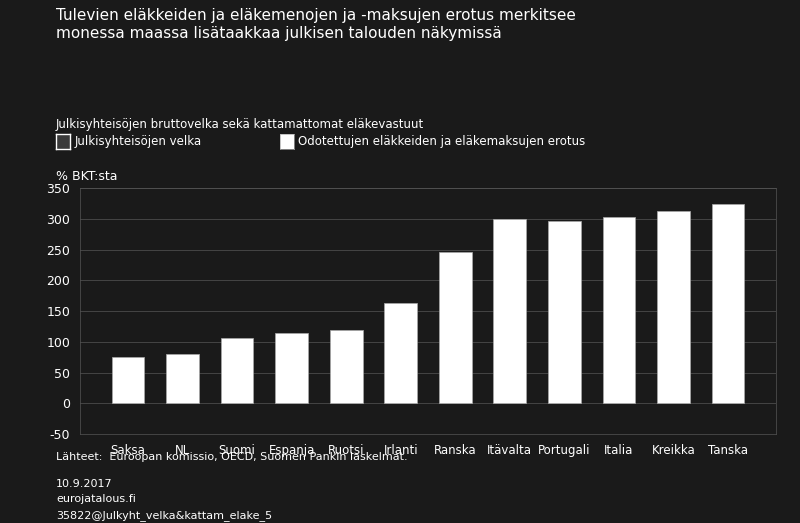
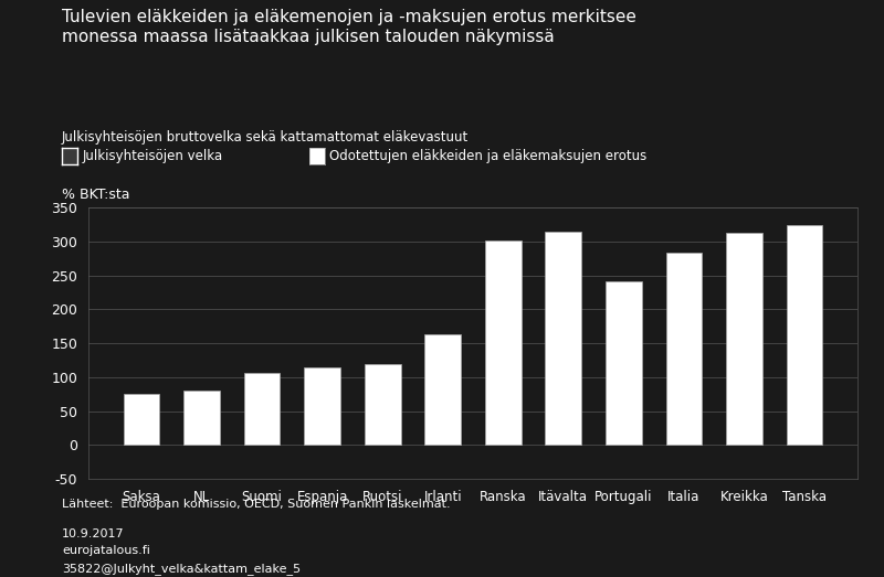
Ranska: 246 -> 302
Itävalta: 300 -> 314
Portugali: 297 -> 242
Italia: 303 -> 284
